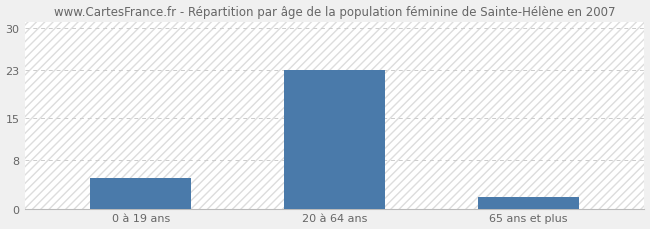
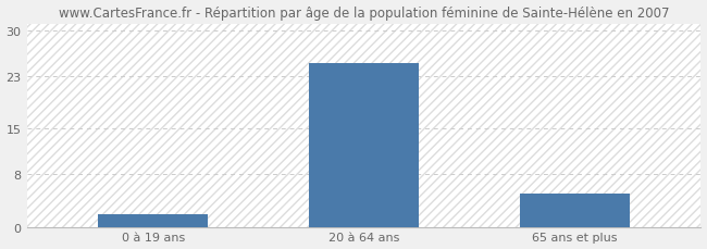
0 à 19 ans: 5 -> 2
20 à 64 ans: 23 -> 25
65 ans et plus: 2 -> 5
